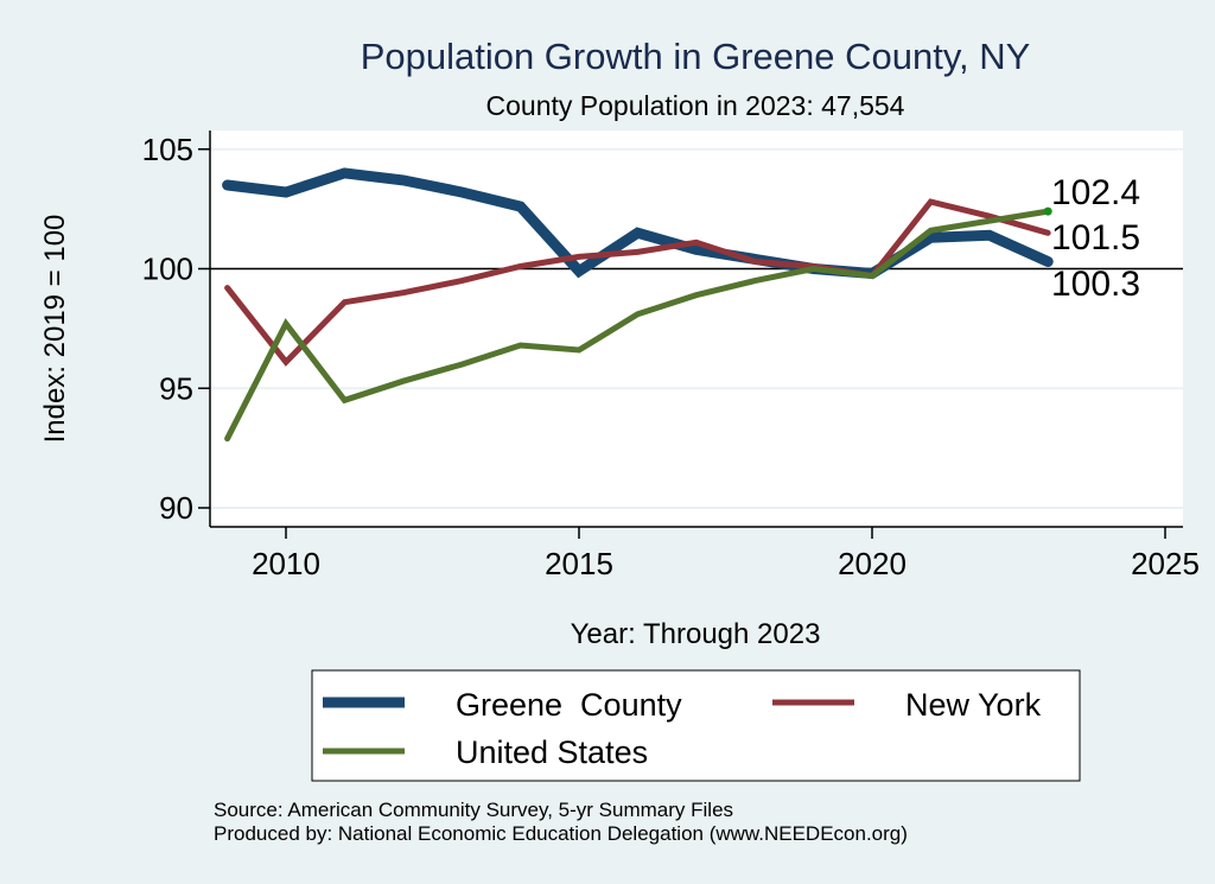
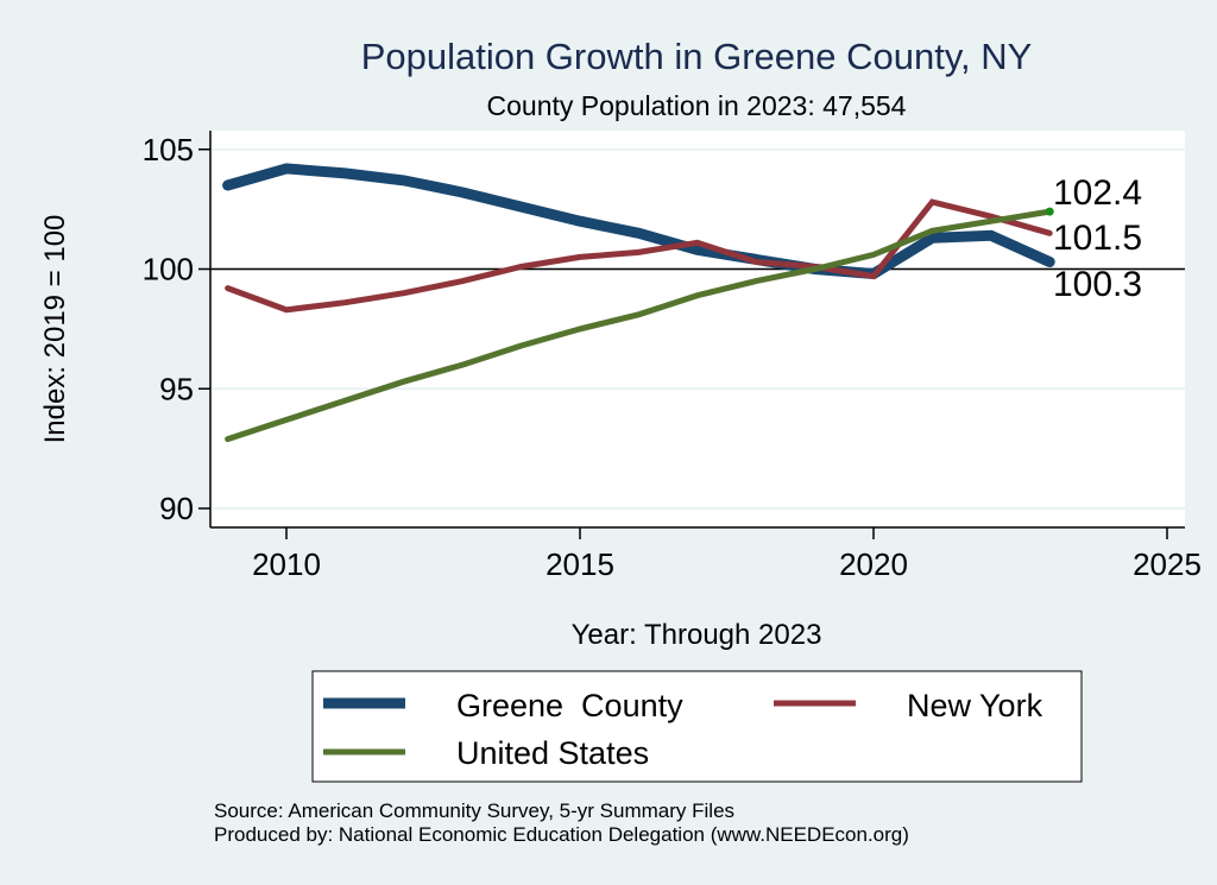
Greene County/2010: 103.2 -> 104.2
New York/2010: 96.1 -> 98.3
United States/2010: 97.7 -> 93.7
Greene County/2015: 99.9 -> 102.0
United States/2015: 96.6 -> 97.5
United States/2020: 99.7 -> 100.6
